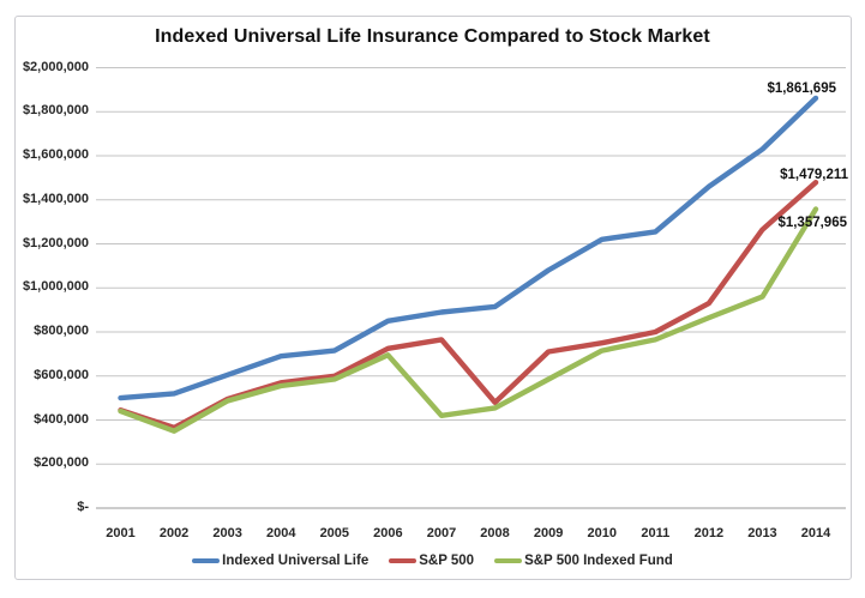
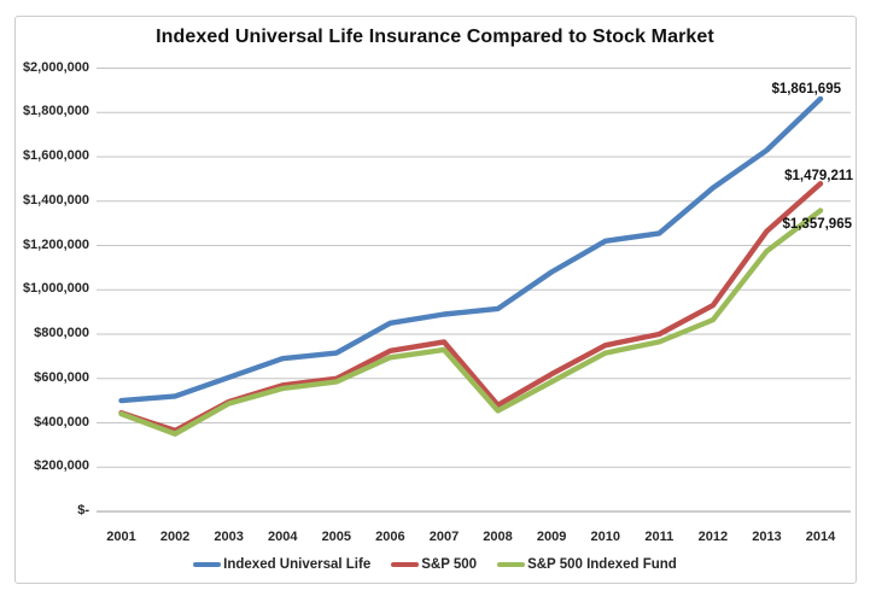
S&P 500 Indexed Fund/2007: $420000 -> $730000
S&P 500/2009: $710000 -> $620000
S&P 500 Indexed Fund/2013: $960000 -> $1180000
